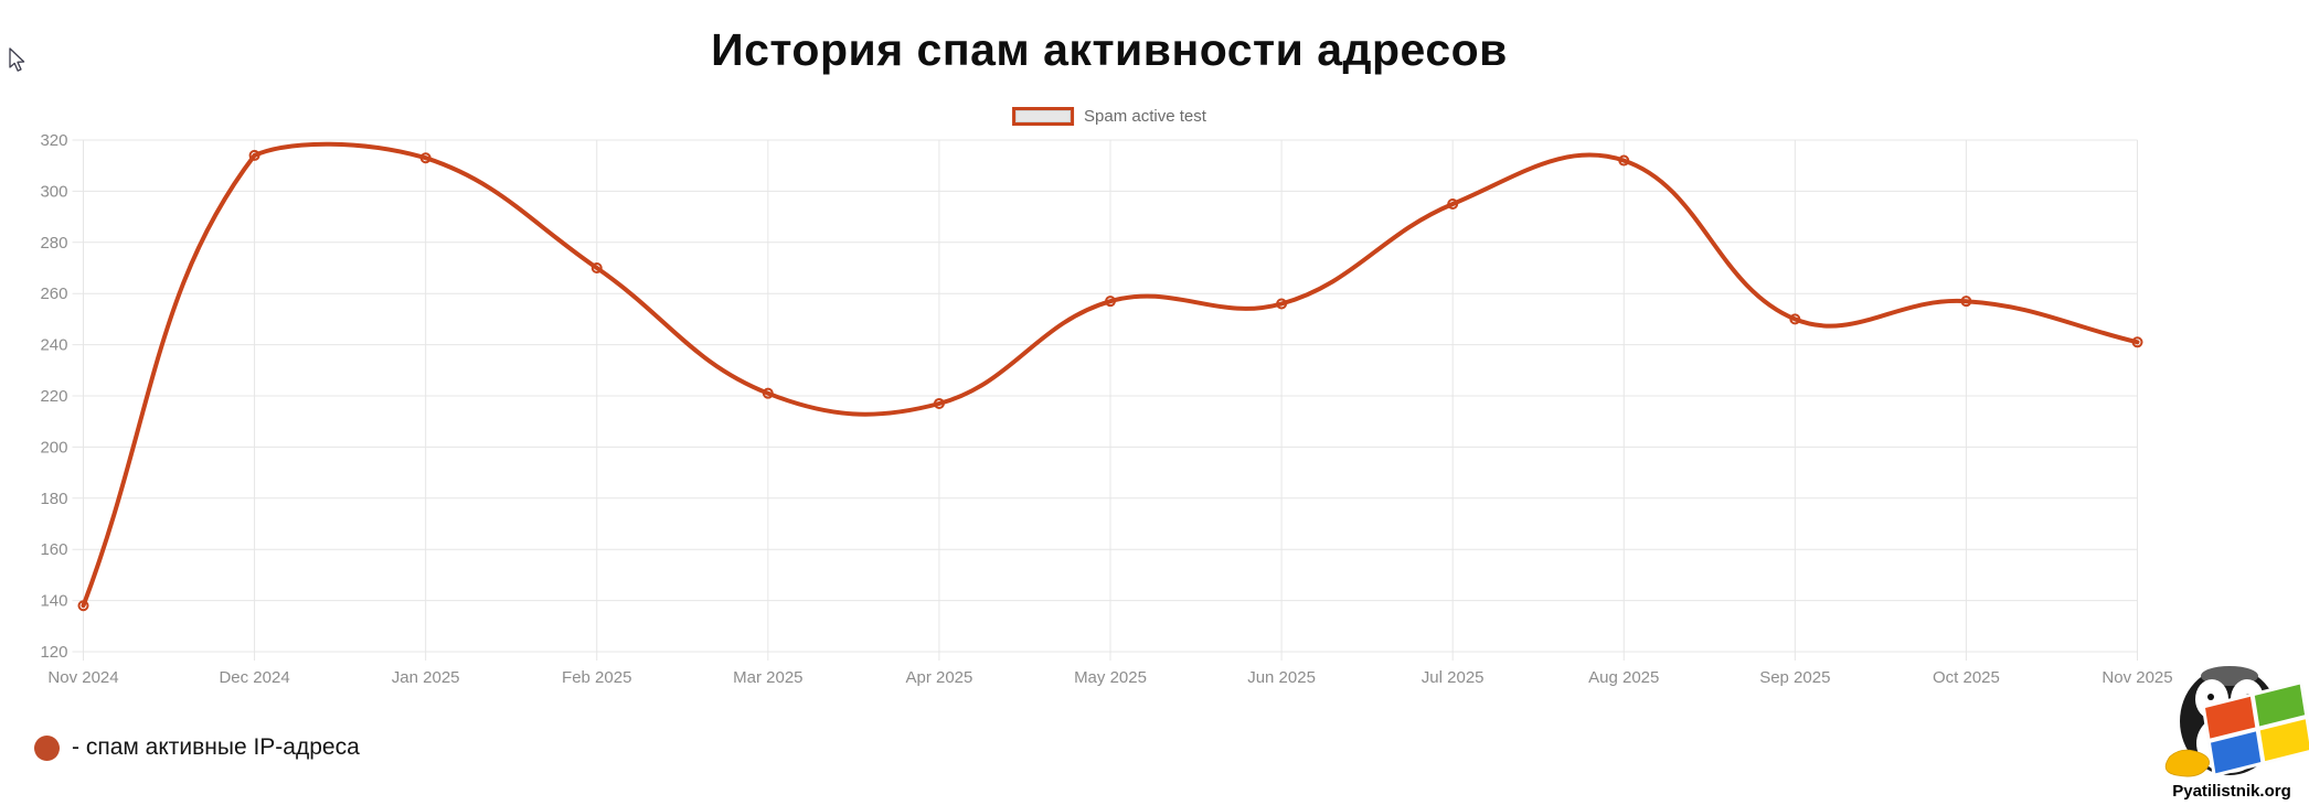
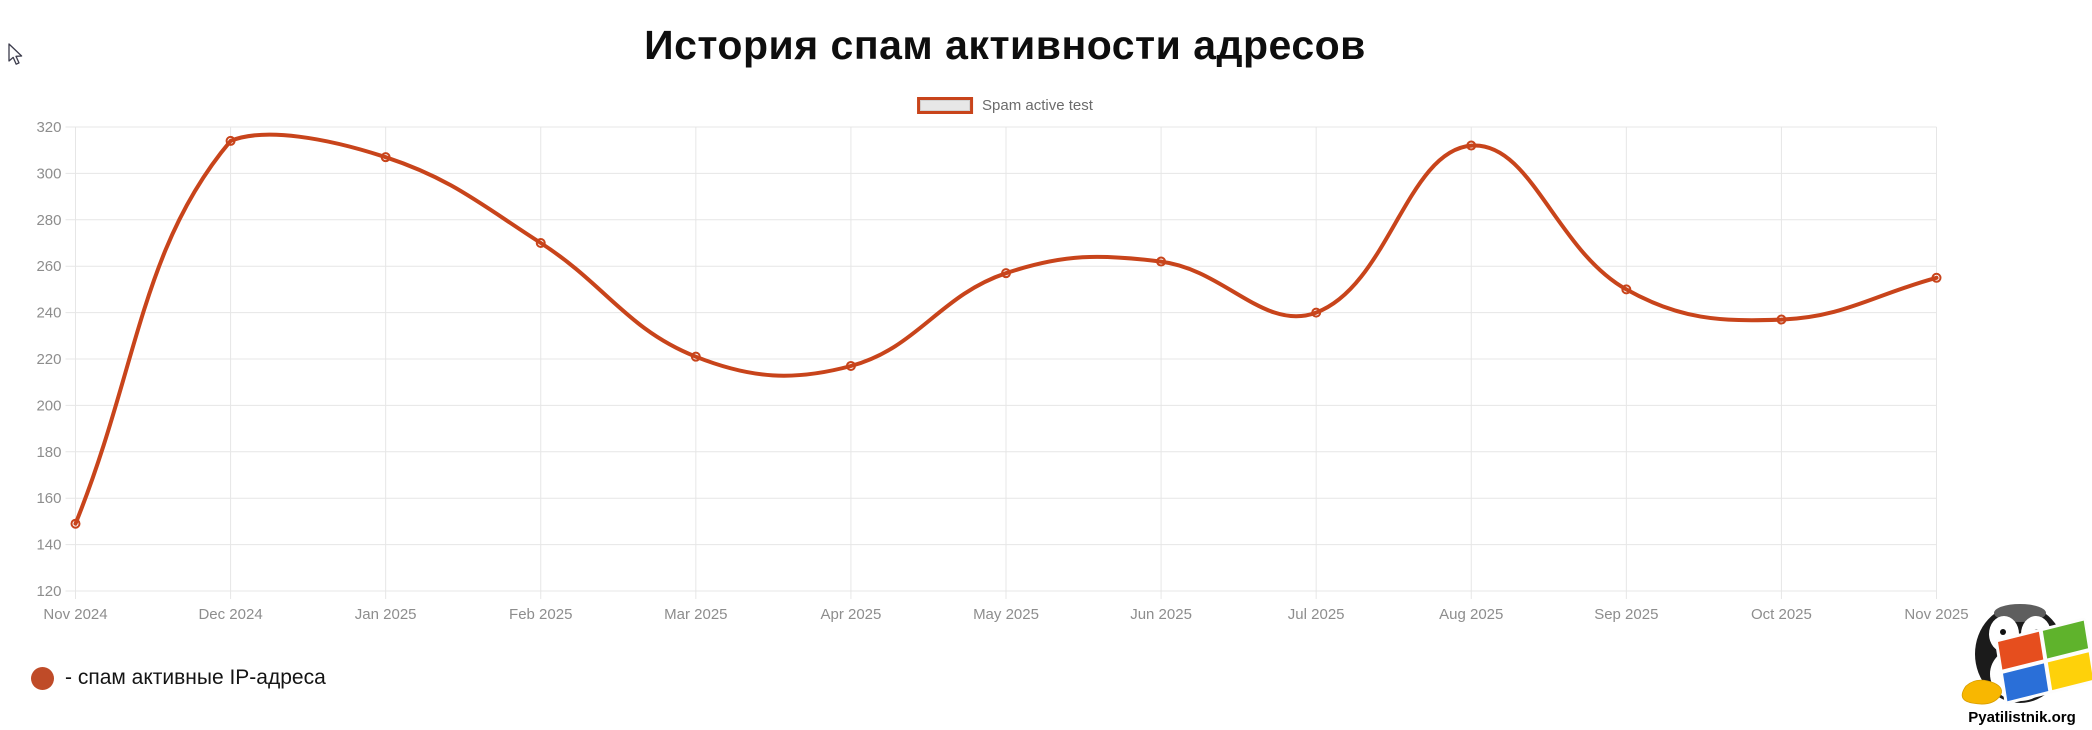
Nov 2024: 138 -> 149
Jan 2025: 313 -> 307
Jun 2025: 256 -> 262
Jul 2025: 295 -> 240
Oct 2025: 257 -> 237
Nov 2025: 241 -> 255
